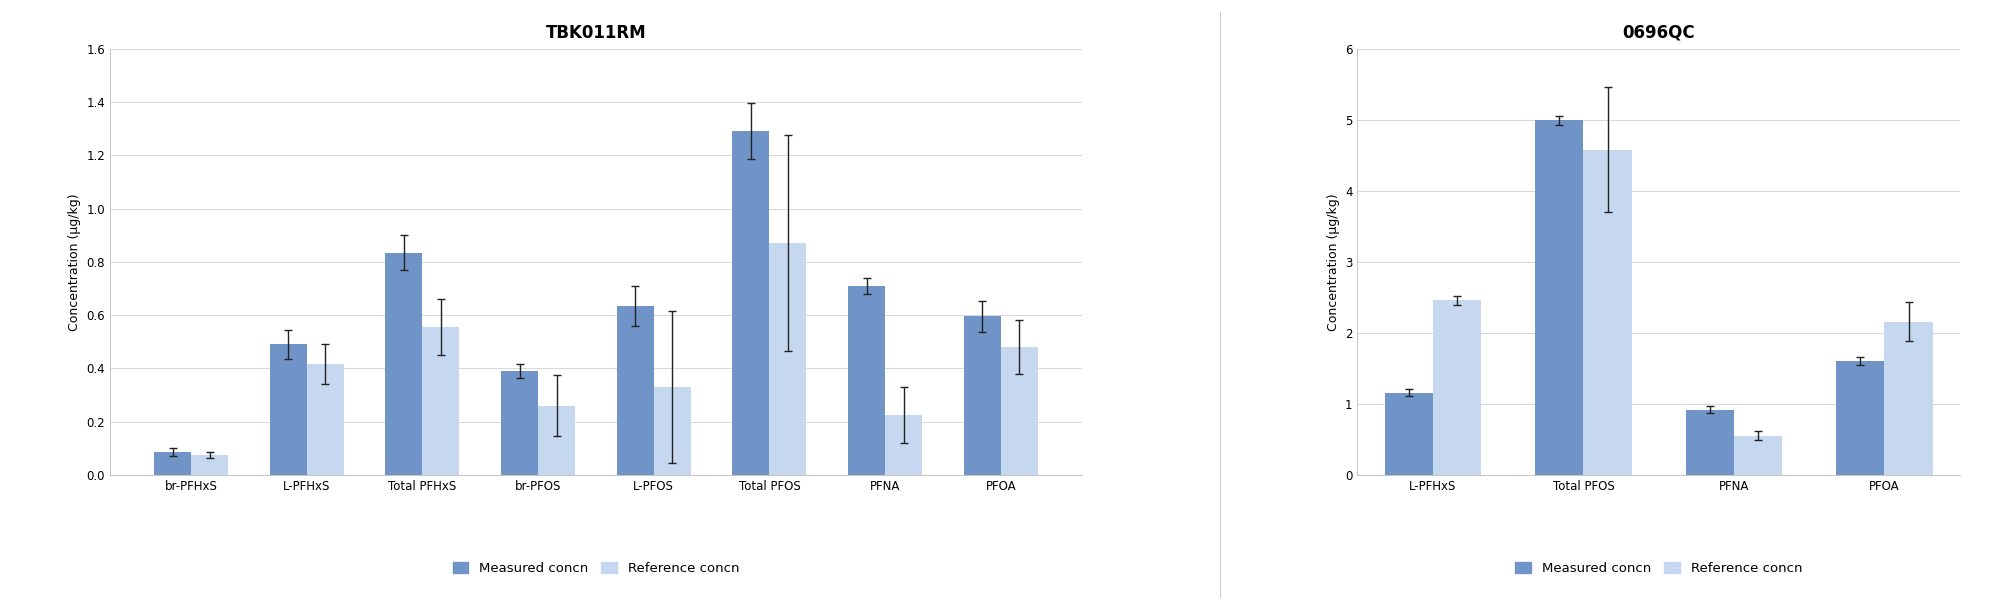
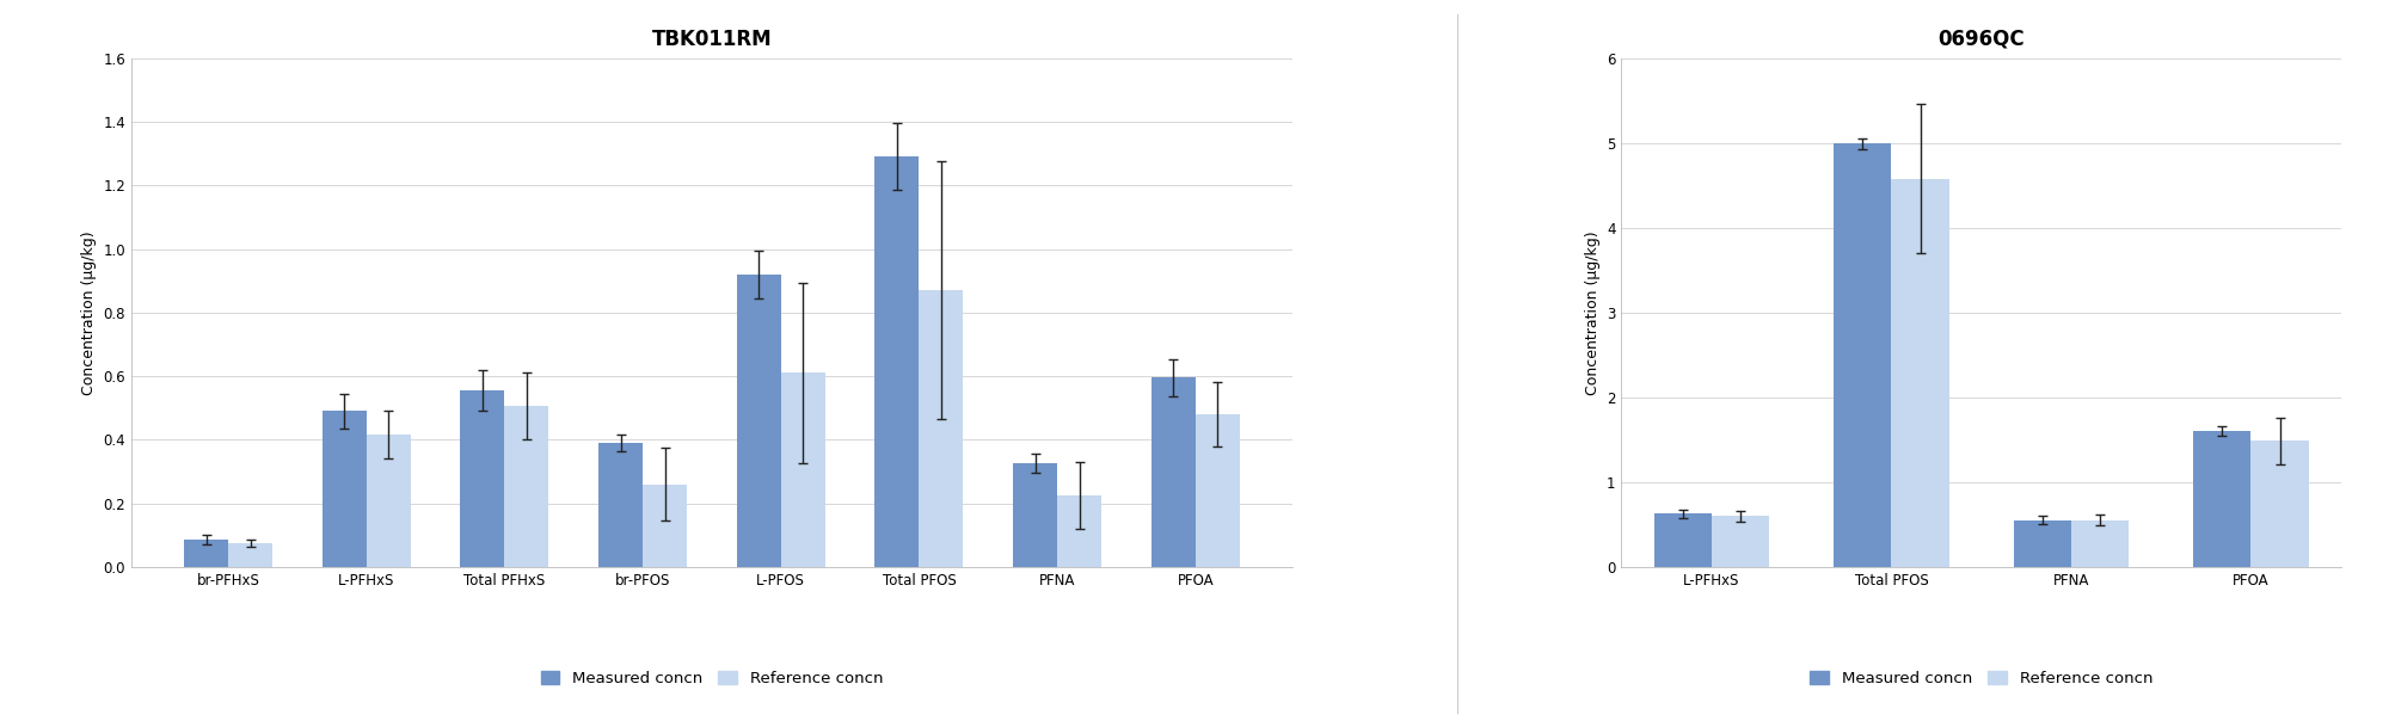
TBK011RM/Measured concn/Total PFHxS: 0.835 -> 0.555
TBK011RM/Reference concn/Total PFHxS: 0.555 -> 0.505
TBK011RM/Measured concn/L-PFOS: 0.635 -> 0.920
TBK011RM/Reference concn/L-PFOS: 0.330 -> 0.610
TBK011RM/Measured concn/PFNA: 0.710 -> 0.325
0696QC/Measured concn/L-PFHxS: 1.16 -> 0.63
0696QC/Reference concn/L-PFHxS: 2.46 -> 0.60
0696QC/Measured concn/PFNA: 0.92 -> 0.56
0696QC/Reference concn/PFOA: 2.16 -> 1.49
